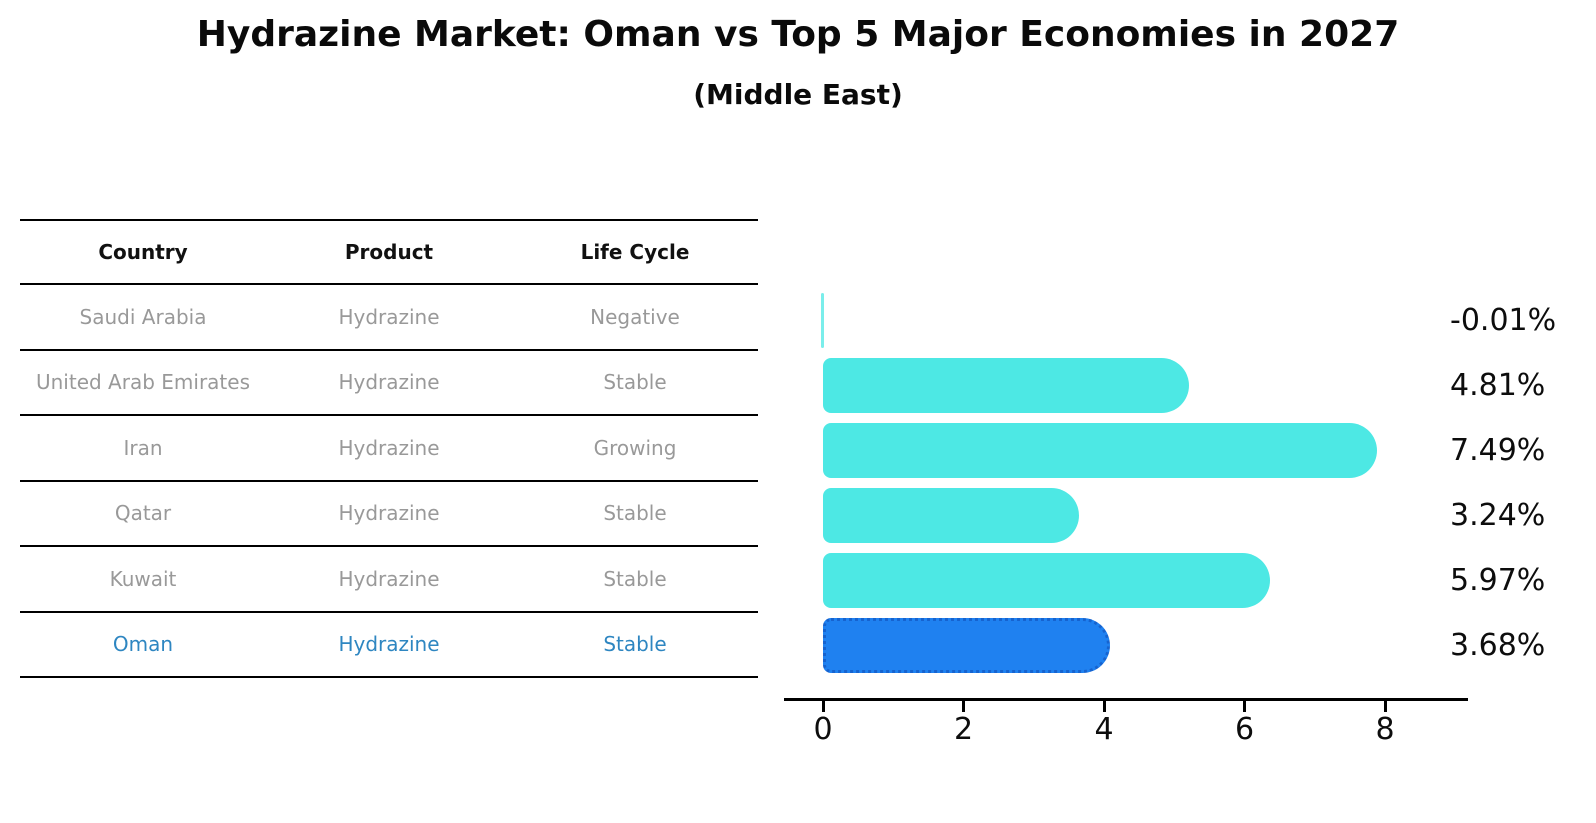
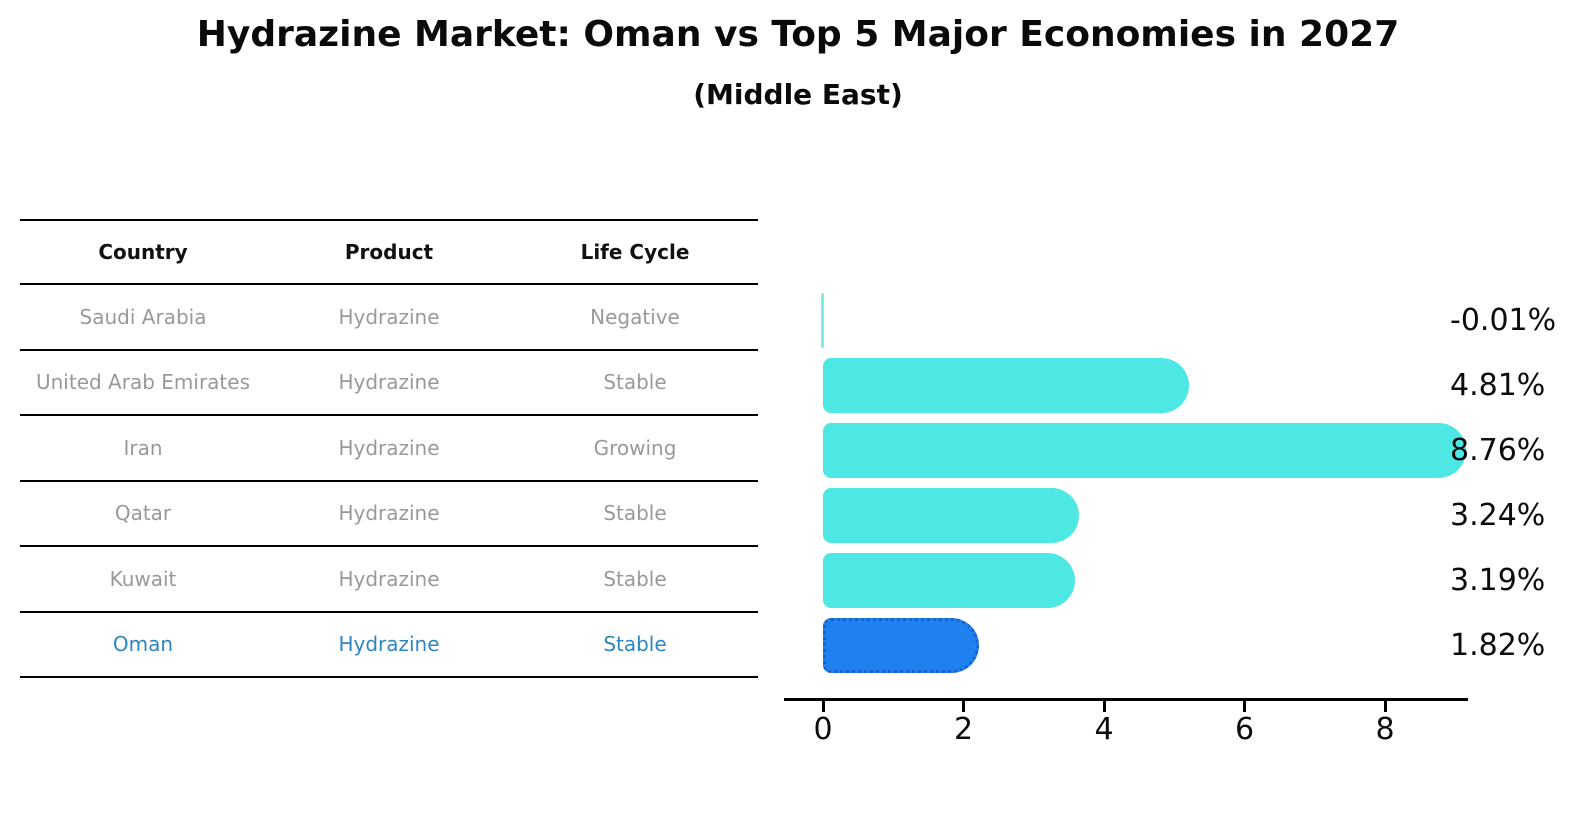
Iran: 7.49% -> 8.76%
Kuwait: 5.97% -> 3.19%
Oman: 3.68% -> 1.82%
